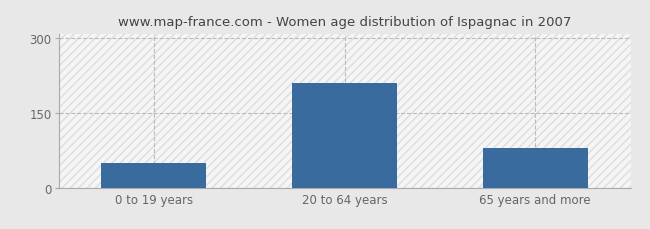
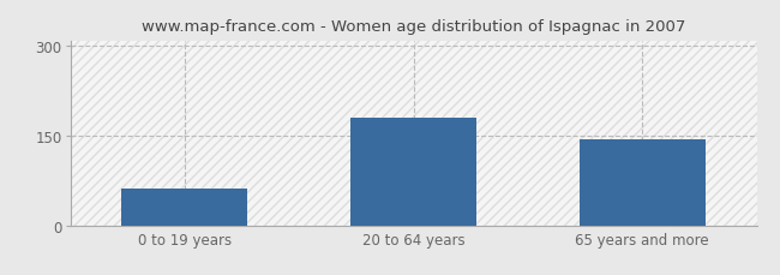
0 to 19 years: 50 -> 62
20 to 64 years: 210 -> 180
65 years and more: 80 -> 144
